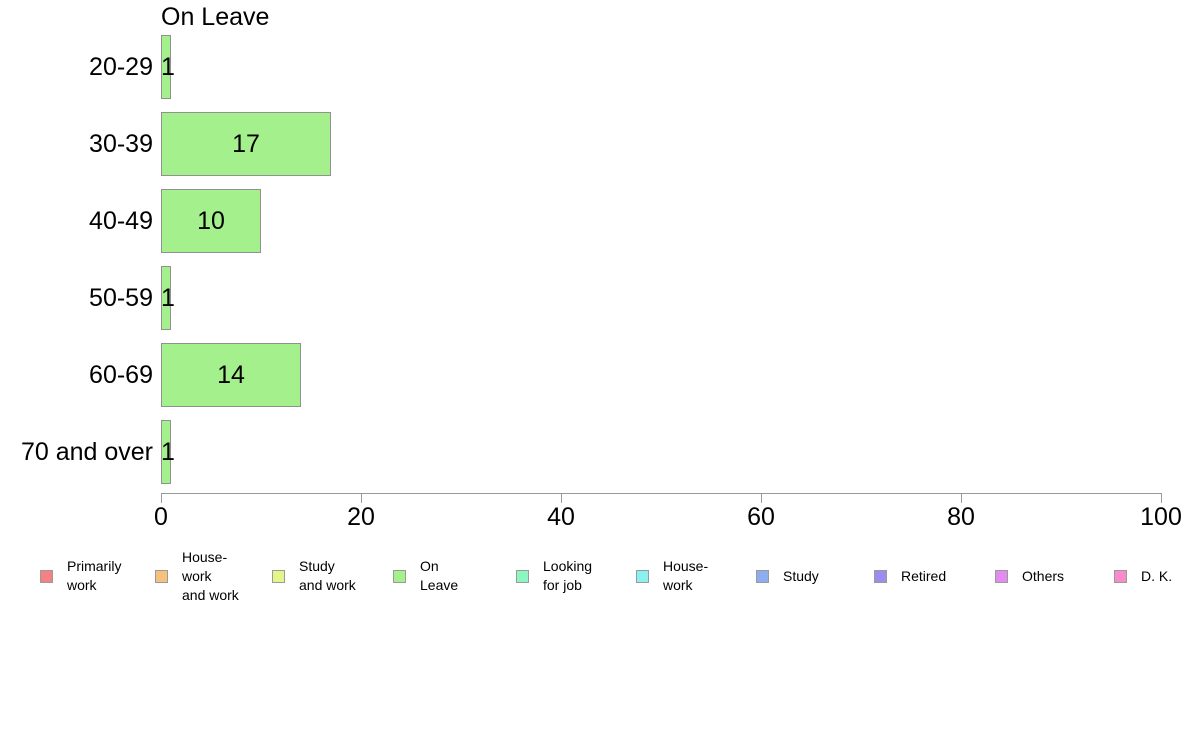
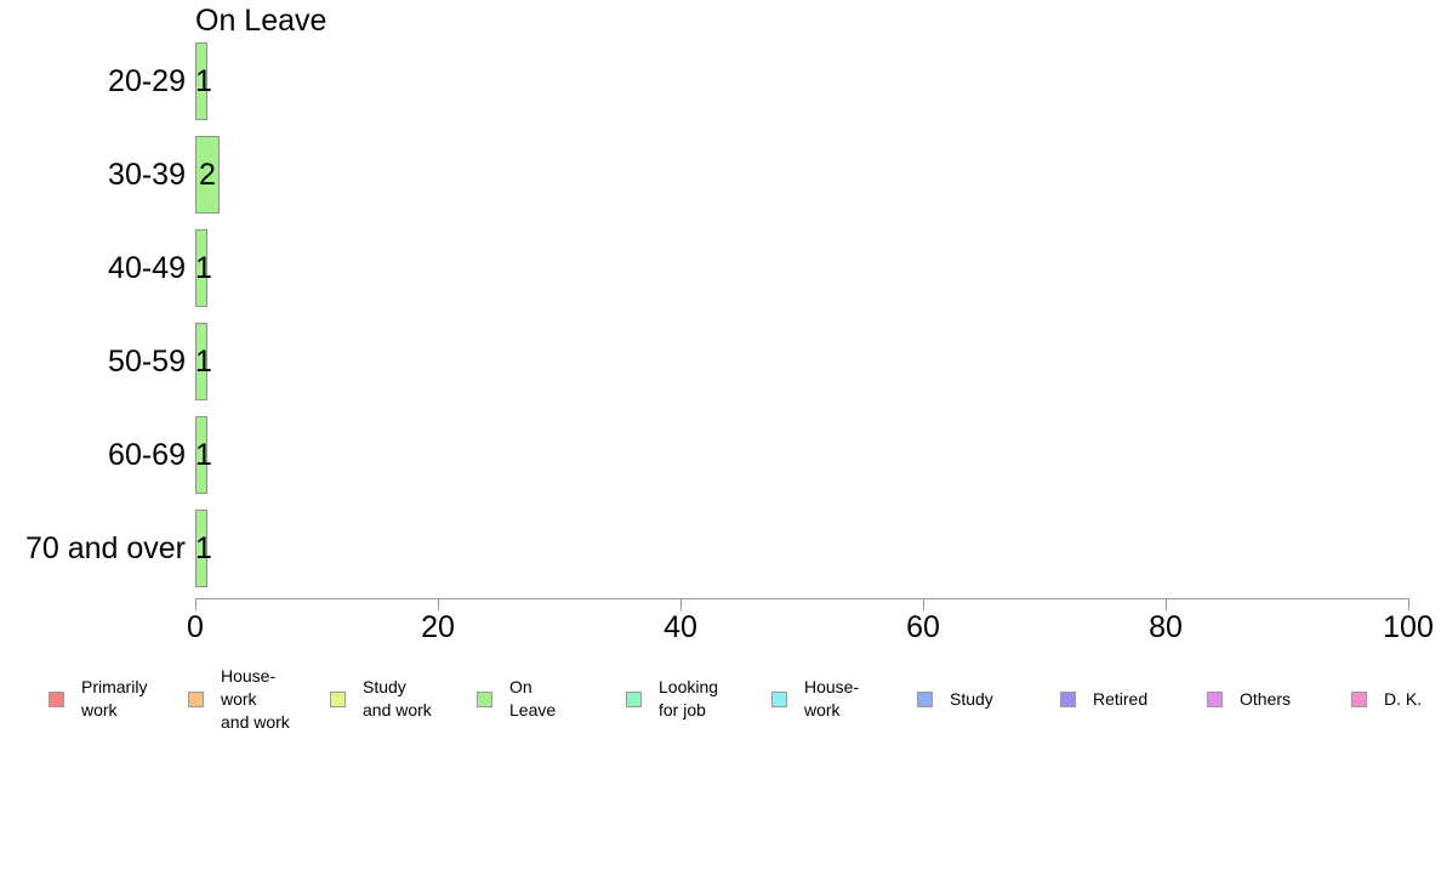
30-39: 17 -> 2
40-49: 10 -> 1
60-69: 14 -> 1
